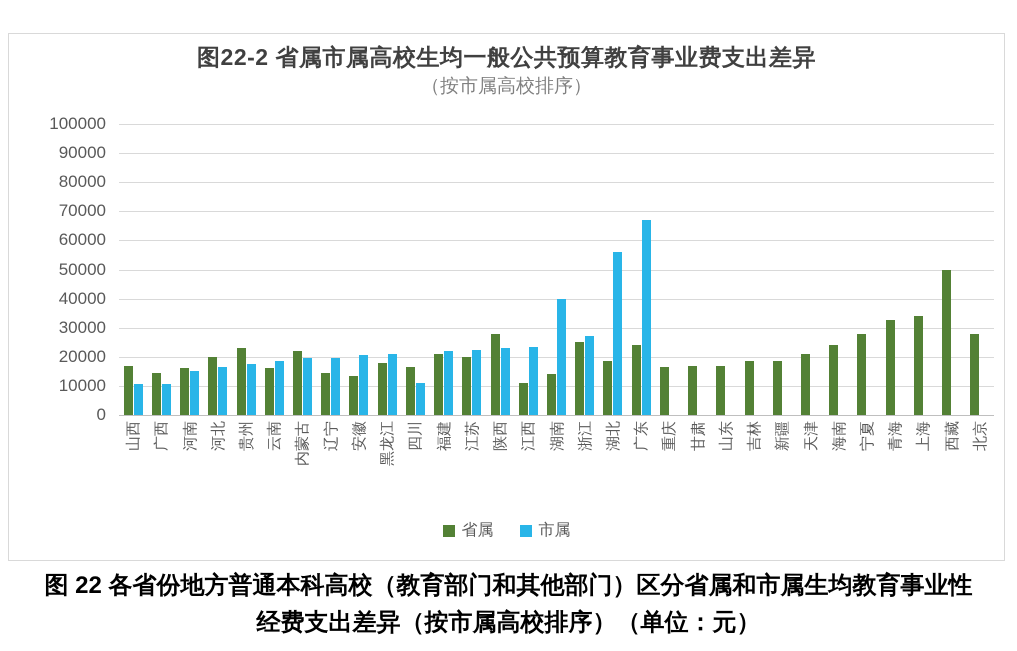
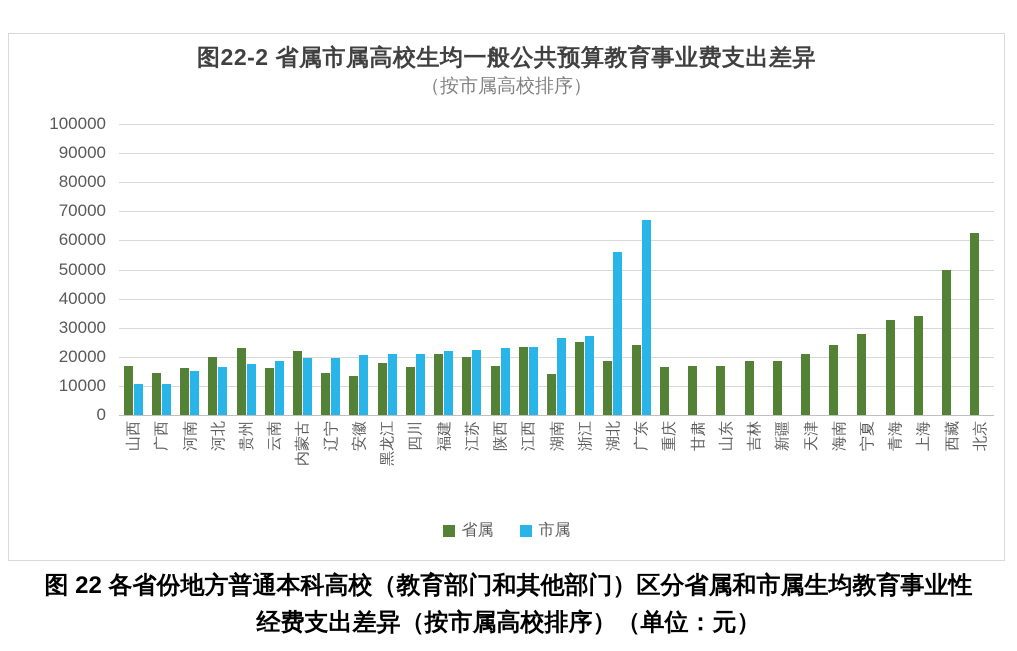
市属/四川: 11000 -> 21000
省属/陕西: 28000 -> 17000
省属/江西: 11000 -> 24000
市属/湖南: 40000 -> 26000
省属/北京: 28000 -> 62000
